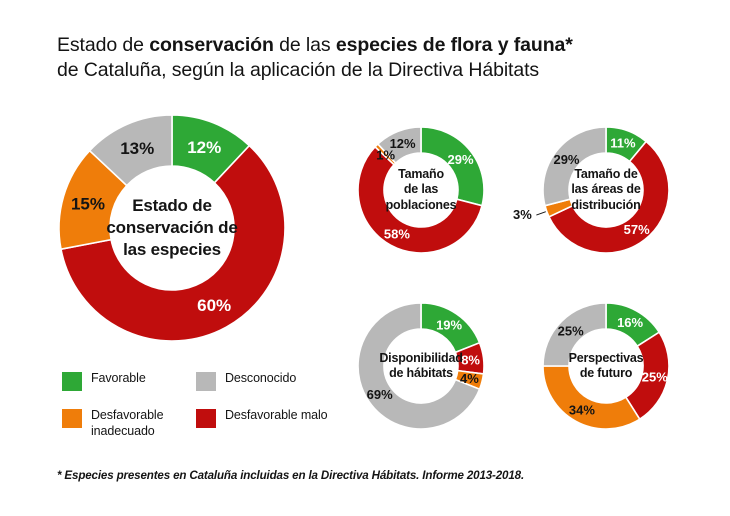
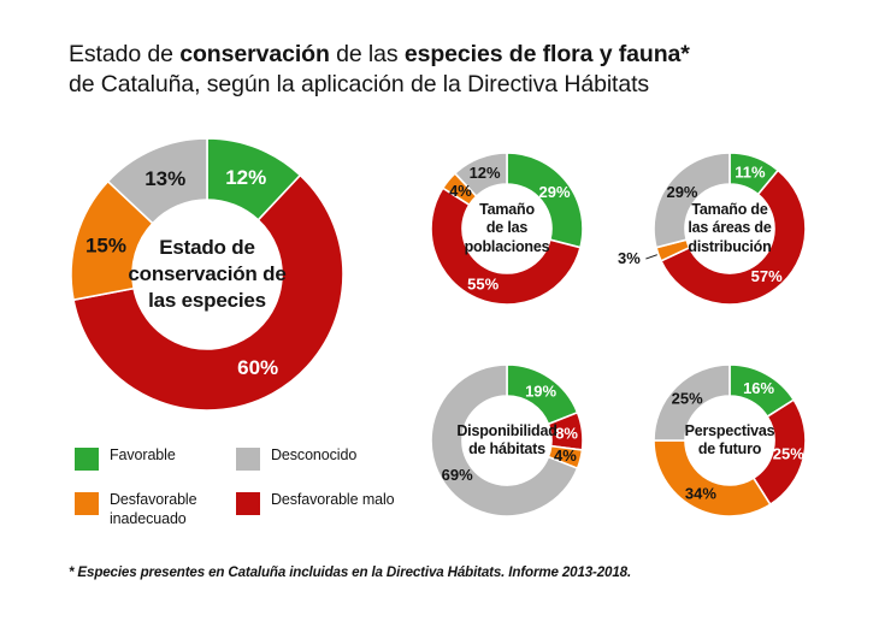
Tamaño de las poblaciones/Desfavorable malo: 58% -> 55%
Tamaño de las poblaciones/Desfavorable inadecuado: 1% -> 4%
